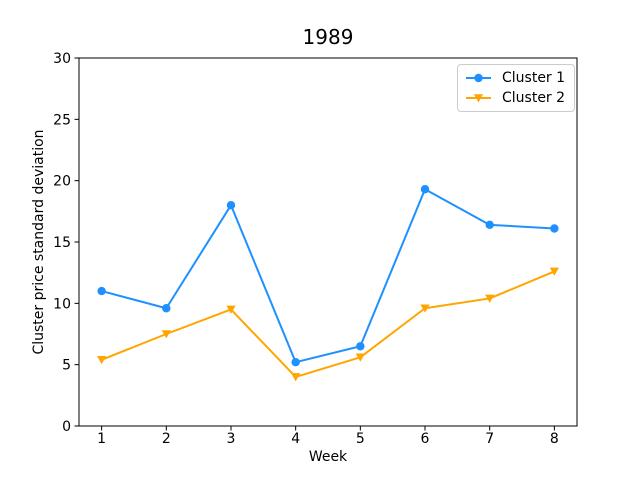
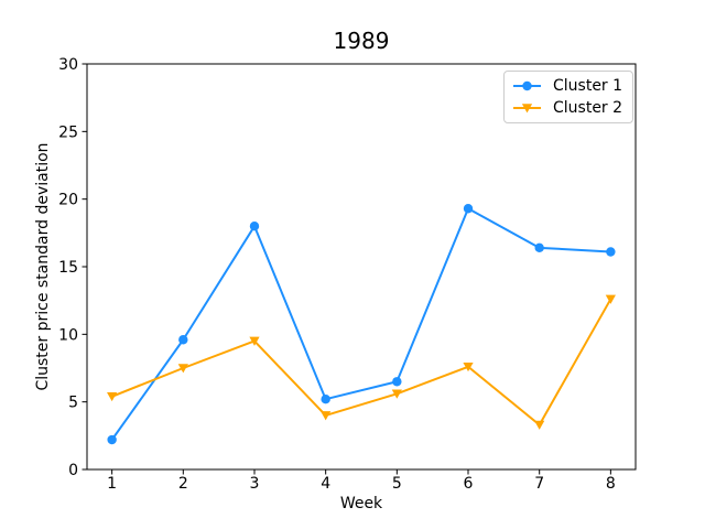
Cluster 1/1: 11.0 -> 2.2
Cluster 2/6: 9.6 -> 7.6
Cluster 2/7: 10.4 -> 3.3
